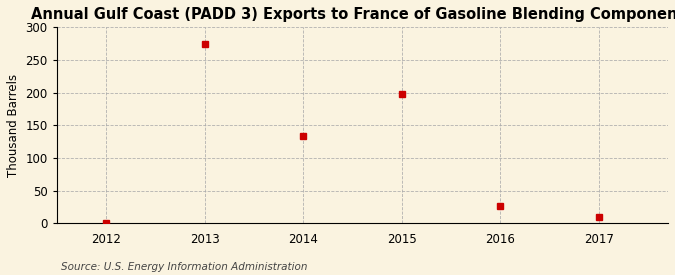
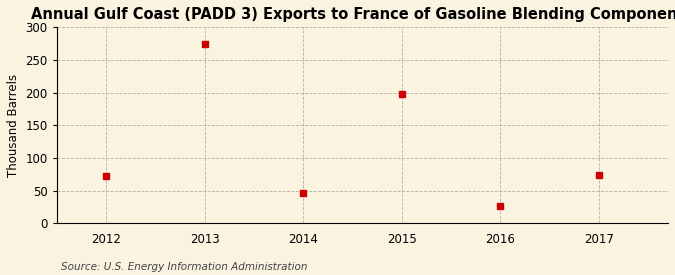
2012: 1 -> 72
2014: 133 -> 46
2017: 9 -> 74
